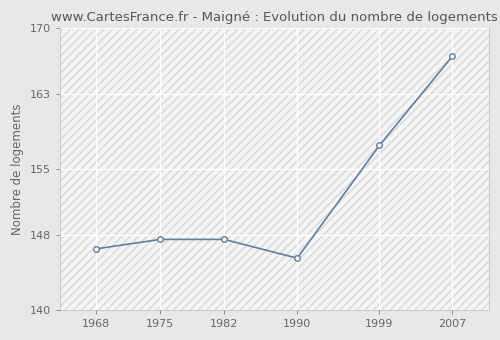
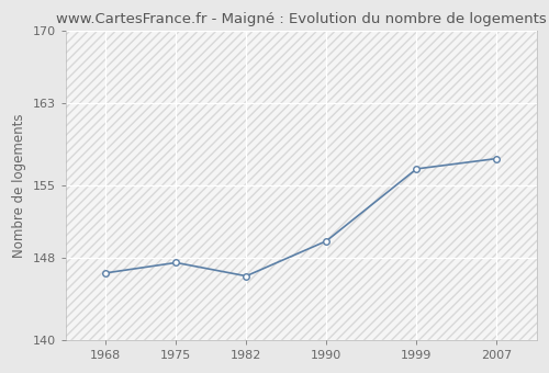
1982: 147.5 -> 146.2
1990: 145.5 -> 149.6
1999: 157.5 -> 156.6
2007: 167.0 -> 157.6
